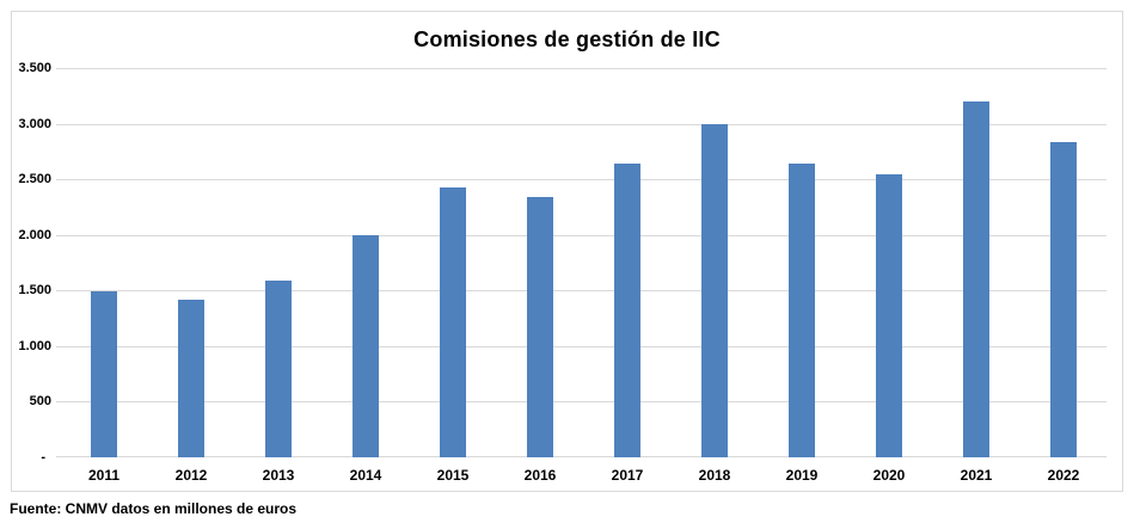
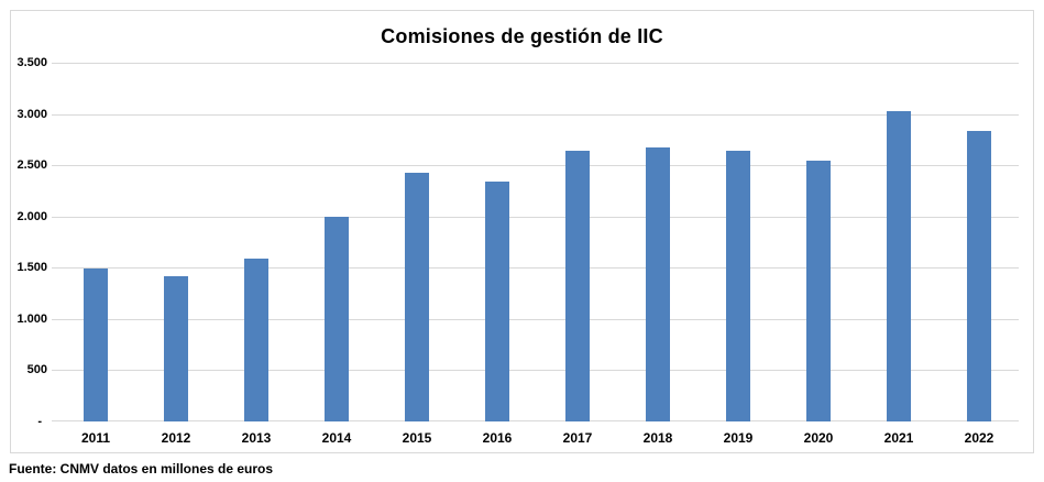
2018: 3000 -> 2700
2021: 3200 -> 3000
